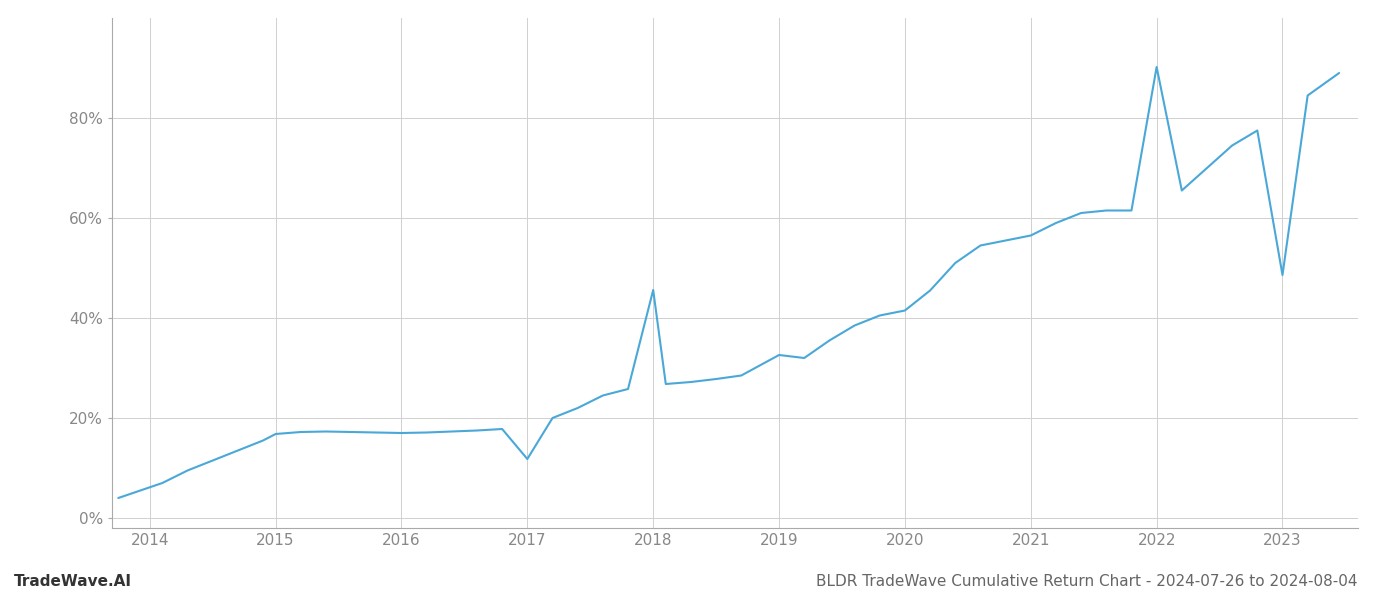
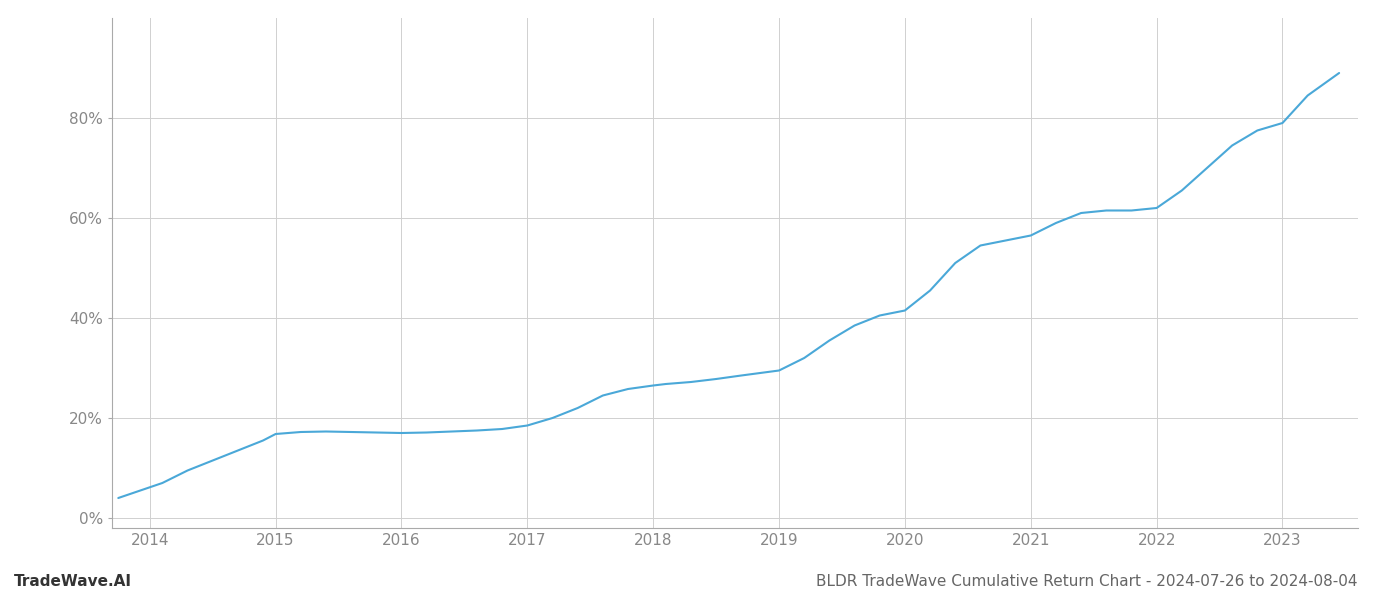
2017: 11.8% -> 18.5%
2018: 45.6% -> 26.5%
2019: 32.6% -> 29.5%
2022: 90.2% -> 62.0%
2023: 48.6% -> 79.0%
